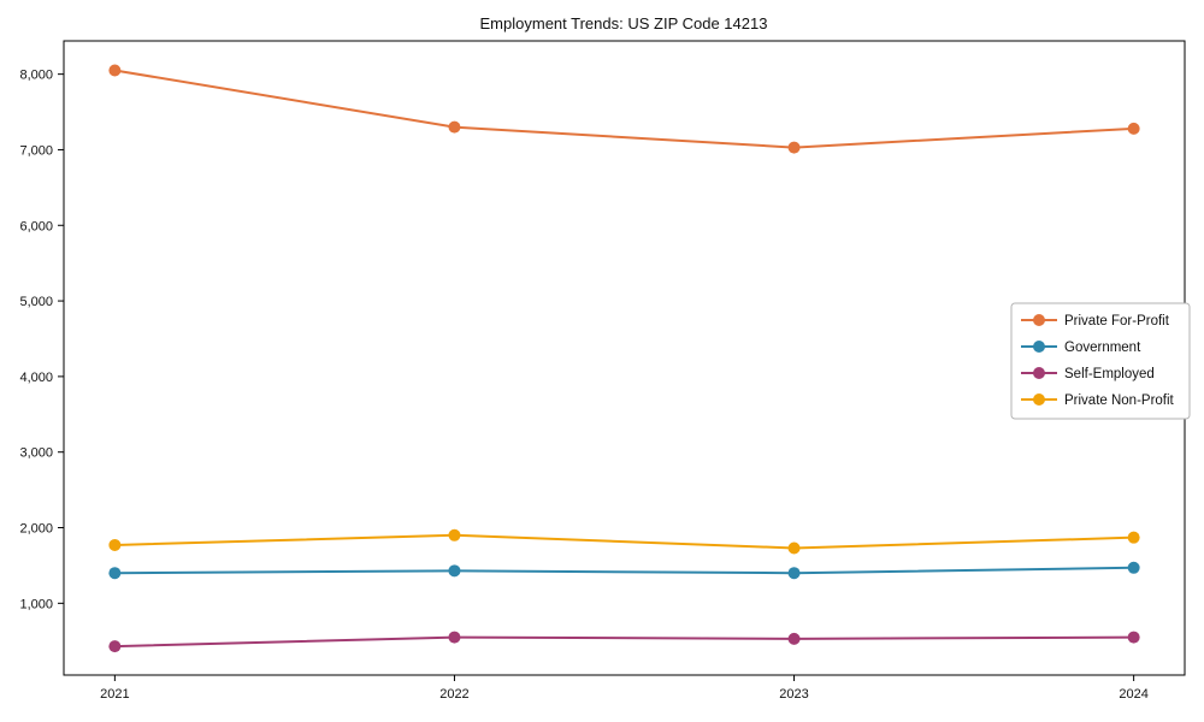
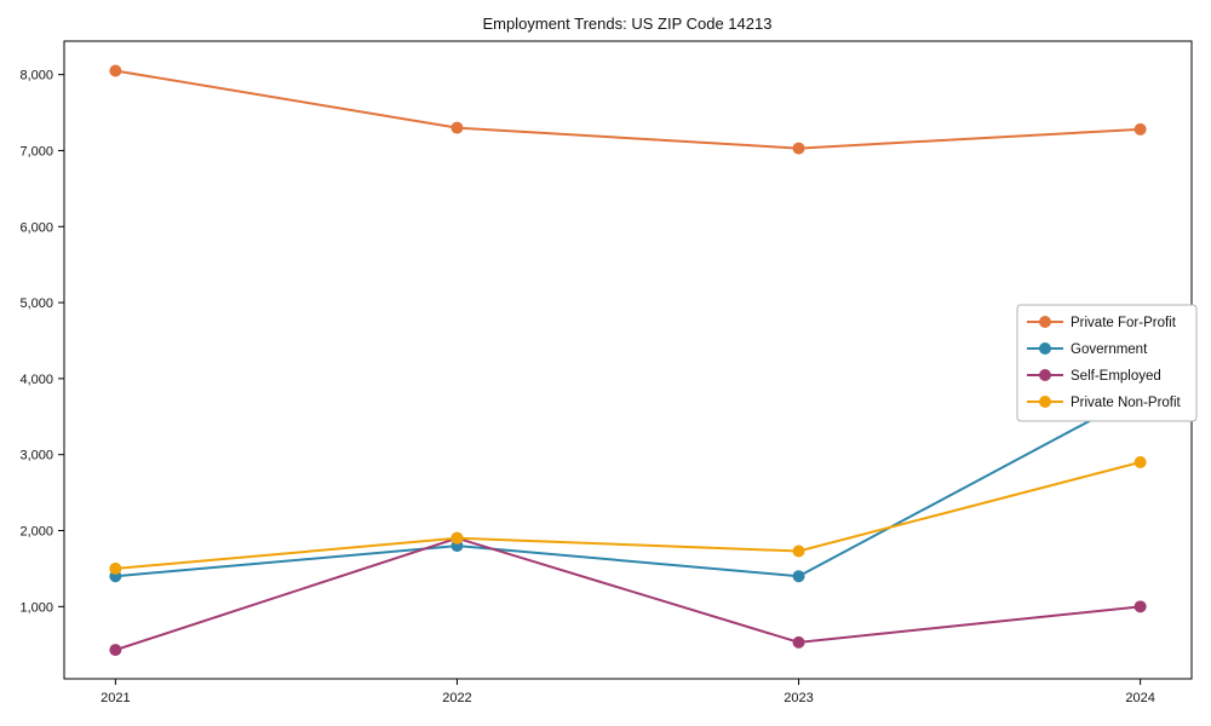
Private Non-Profit/2021: 1800 -> 1500
Government/2022: 1400 -> 1800
Self-Employed/2022: 600 -> 1900
Government/2024: 1500 -> 3800
Self-Employed/2024: 600 -> 1000
Private Non-Profit/2024: 1900 -> 2900
